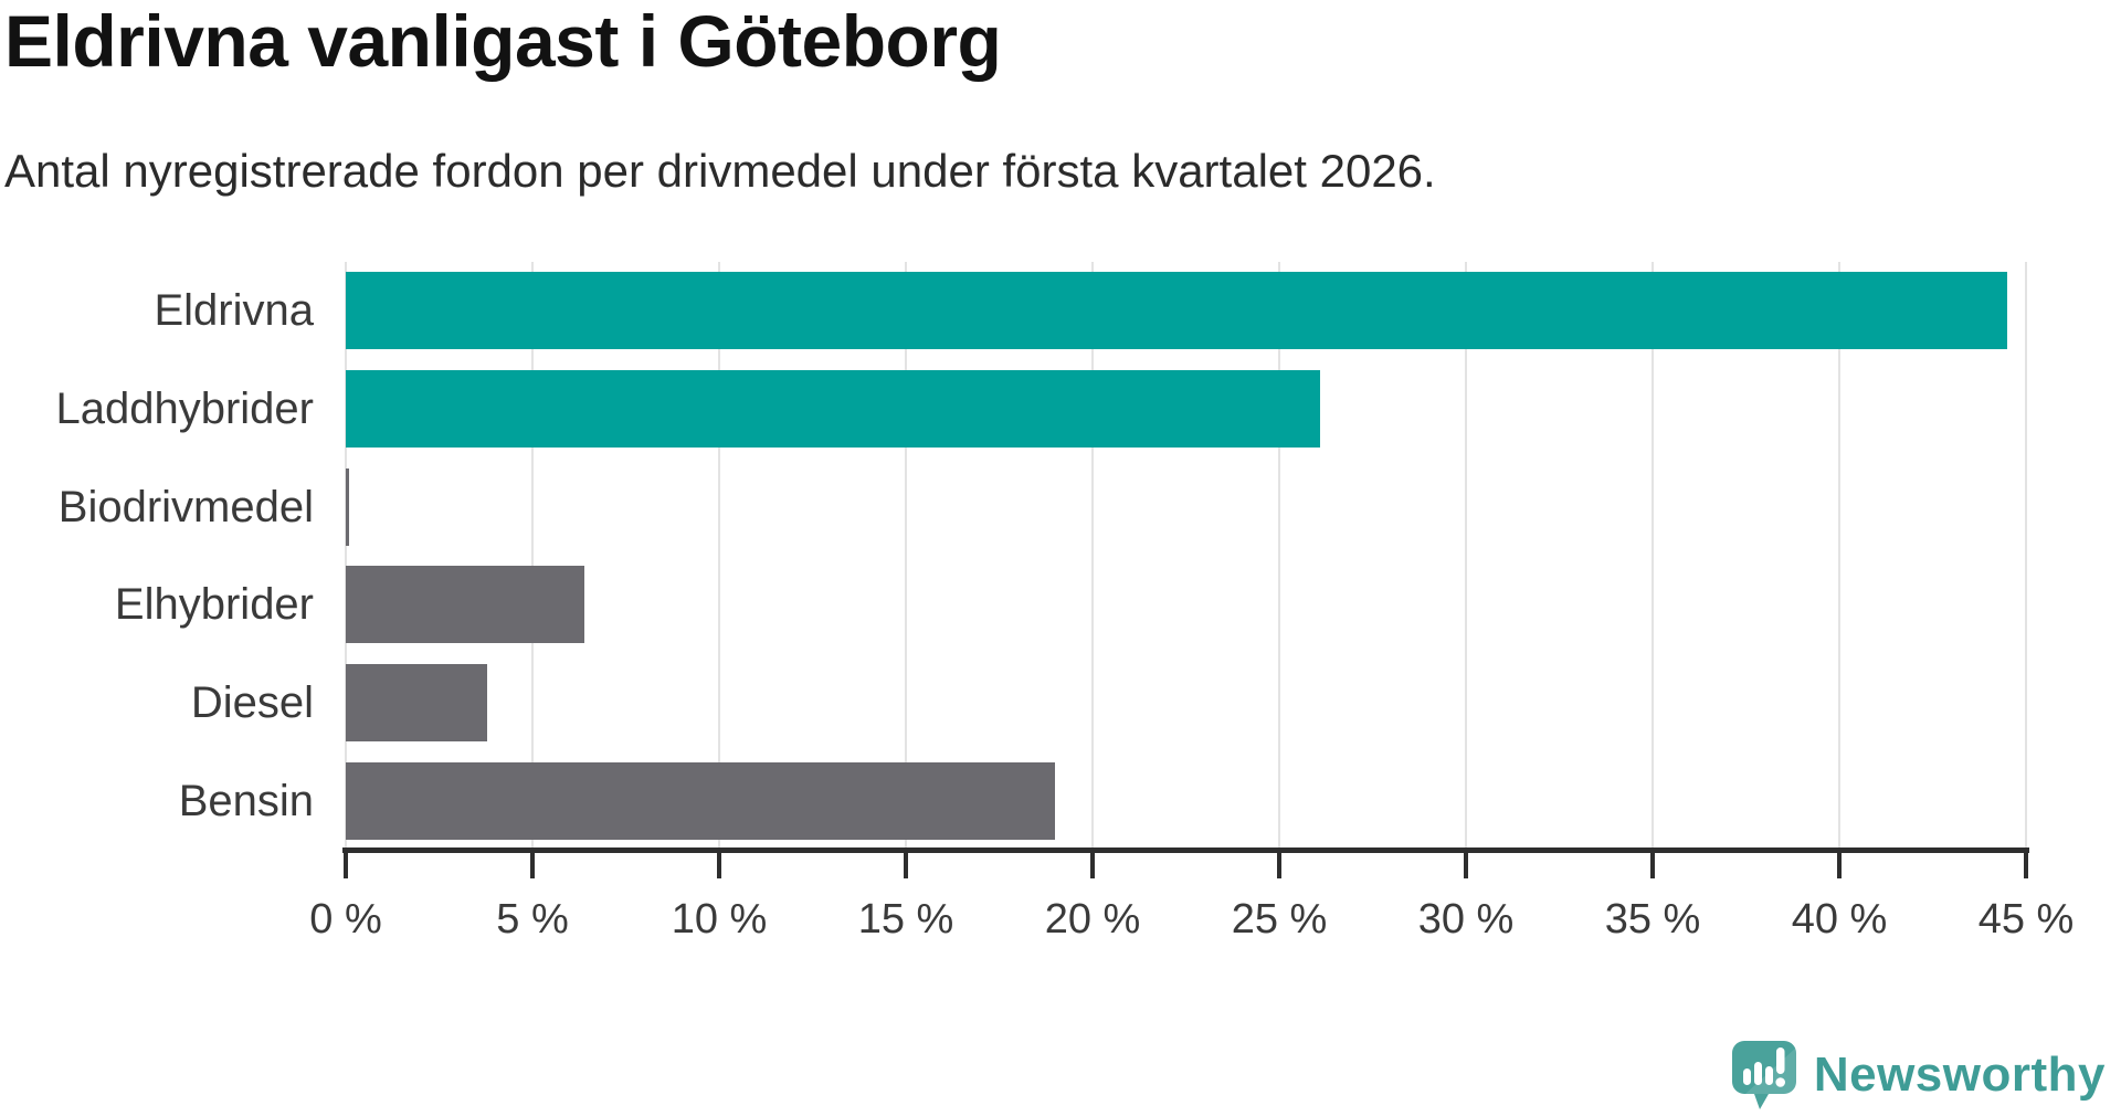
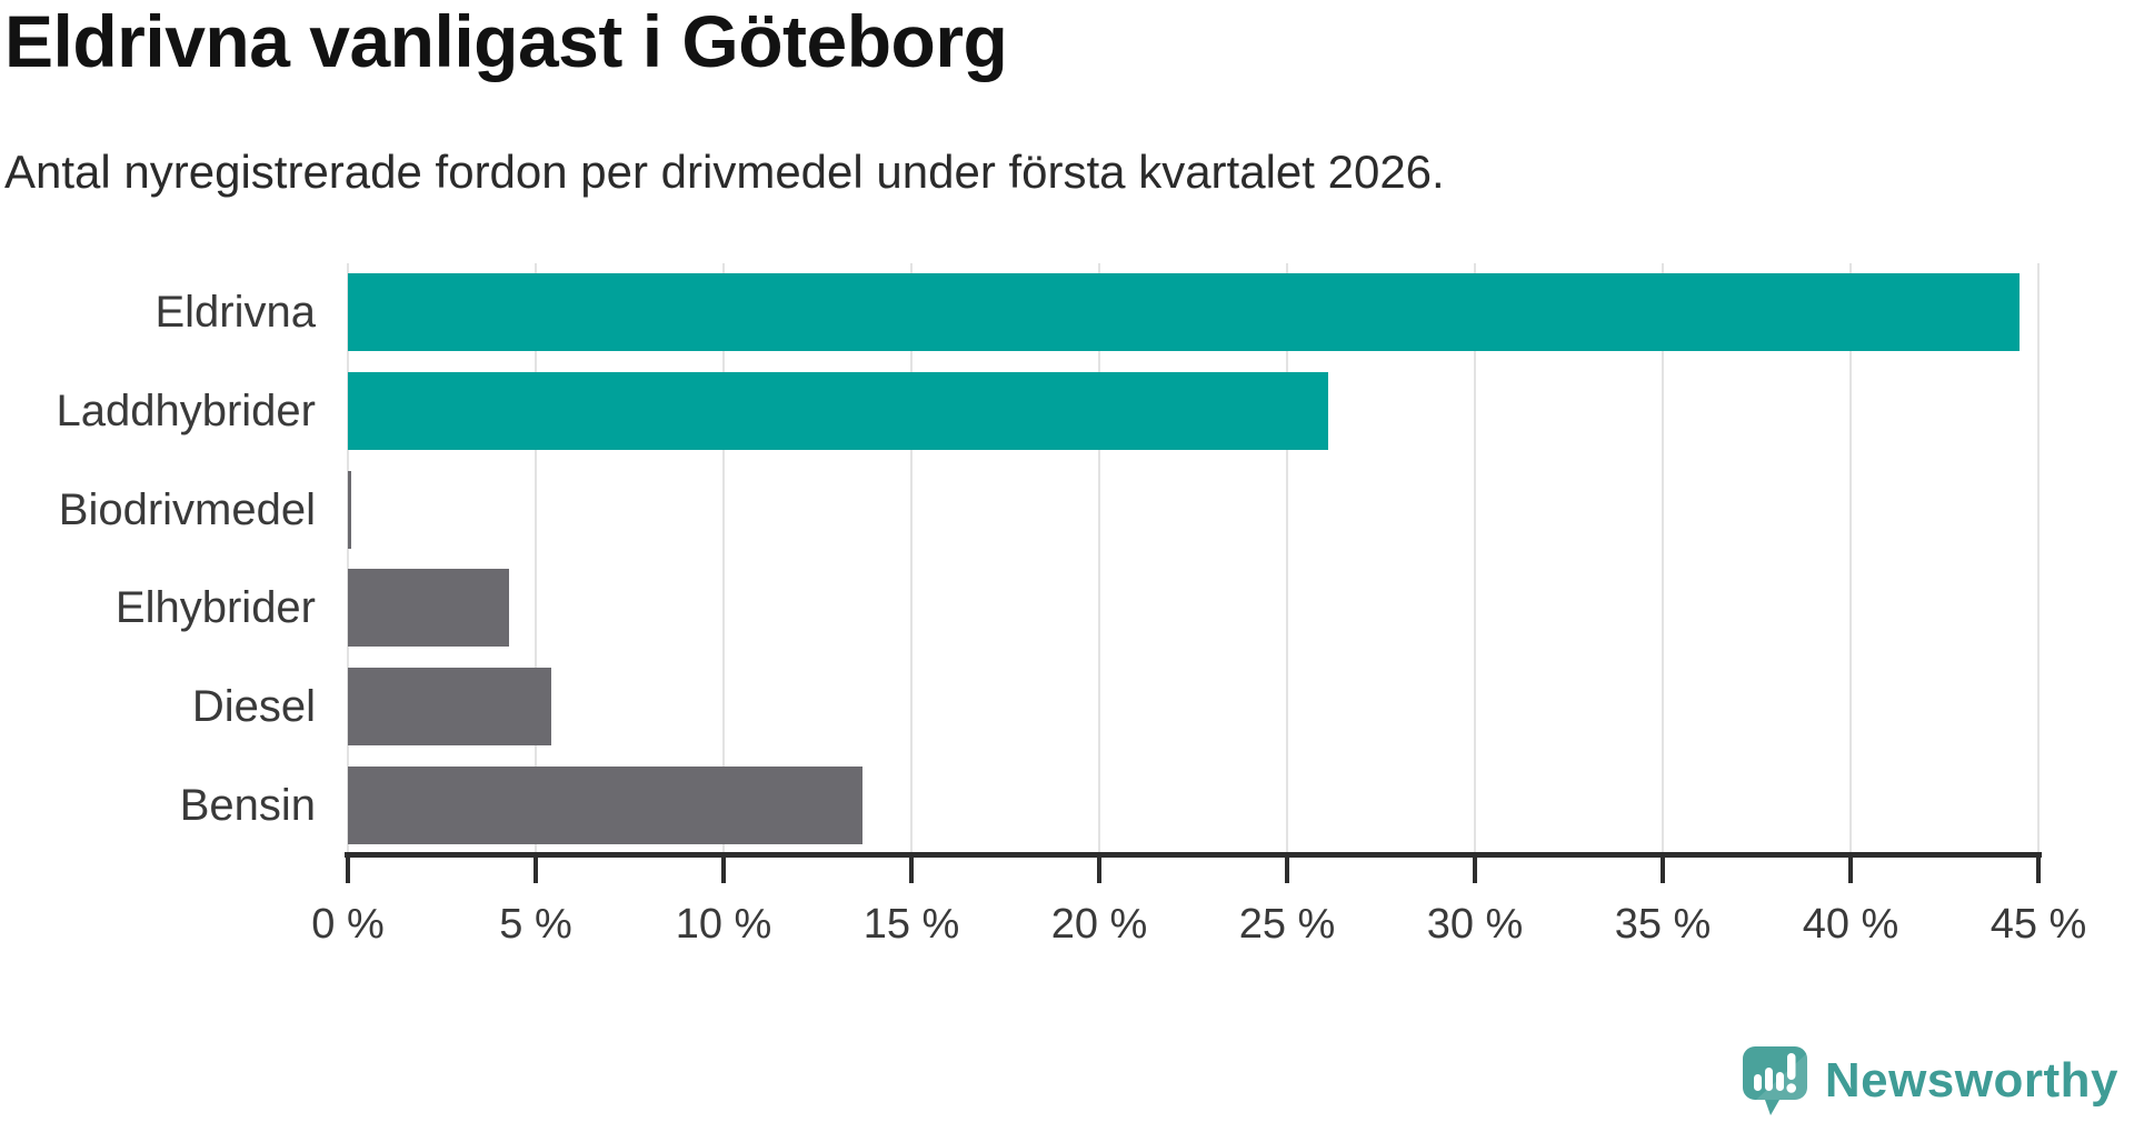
Elhybrider: 6.4% -> 4.3%
Diesel: 3.8% -> 5.4%
Bensin: 19.0% -> 13.7%
